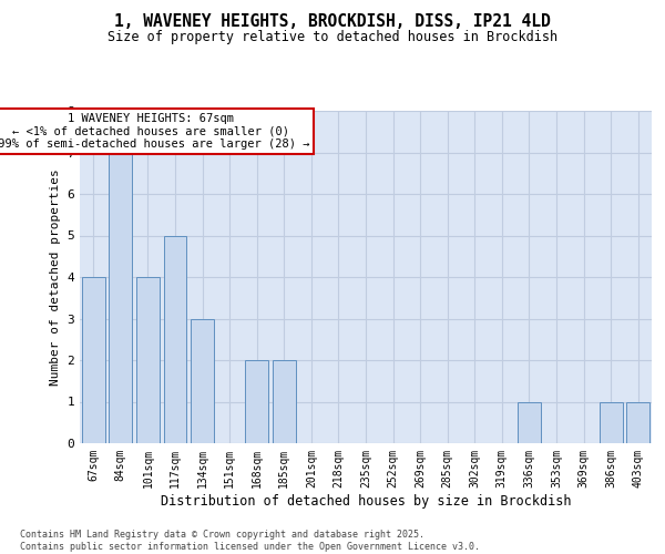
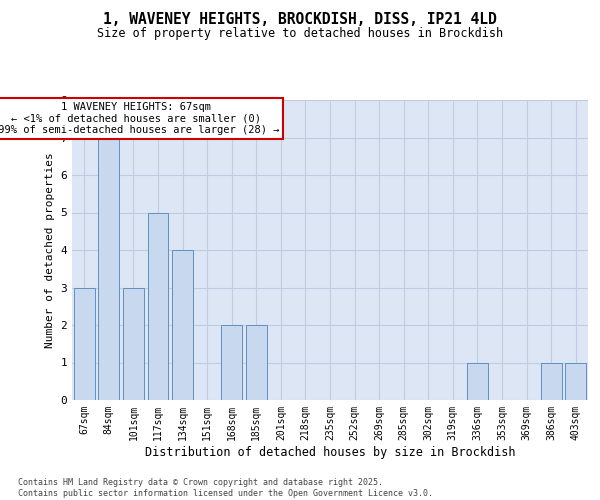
67sqm: 4 -> 3
101sqm: 4 -> 3
134sqm: 3 -> 4
